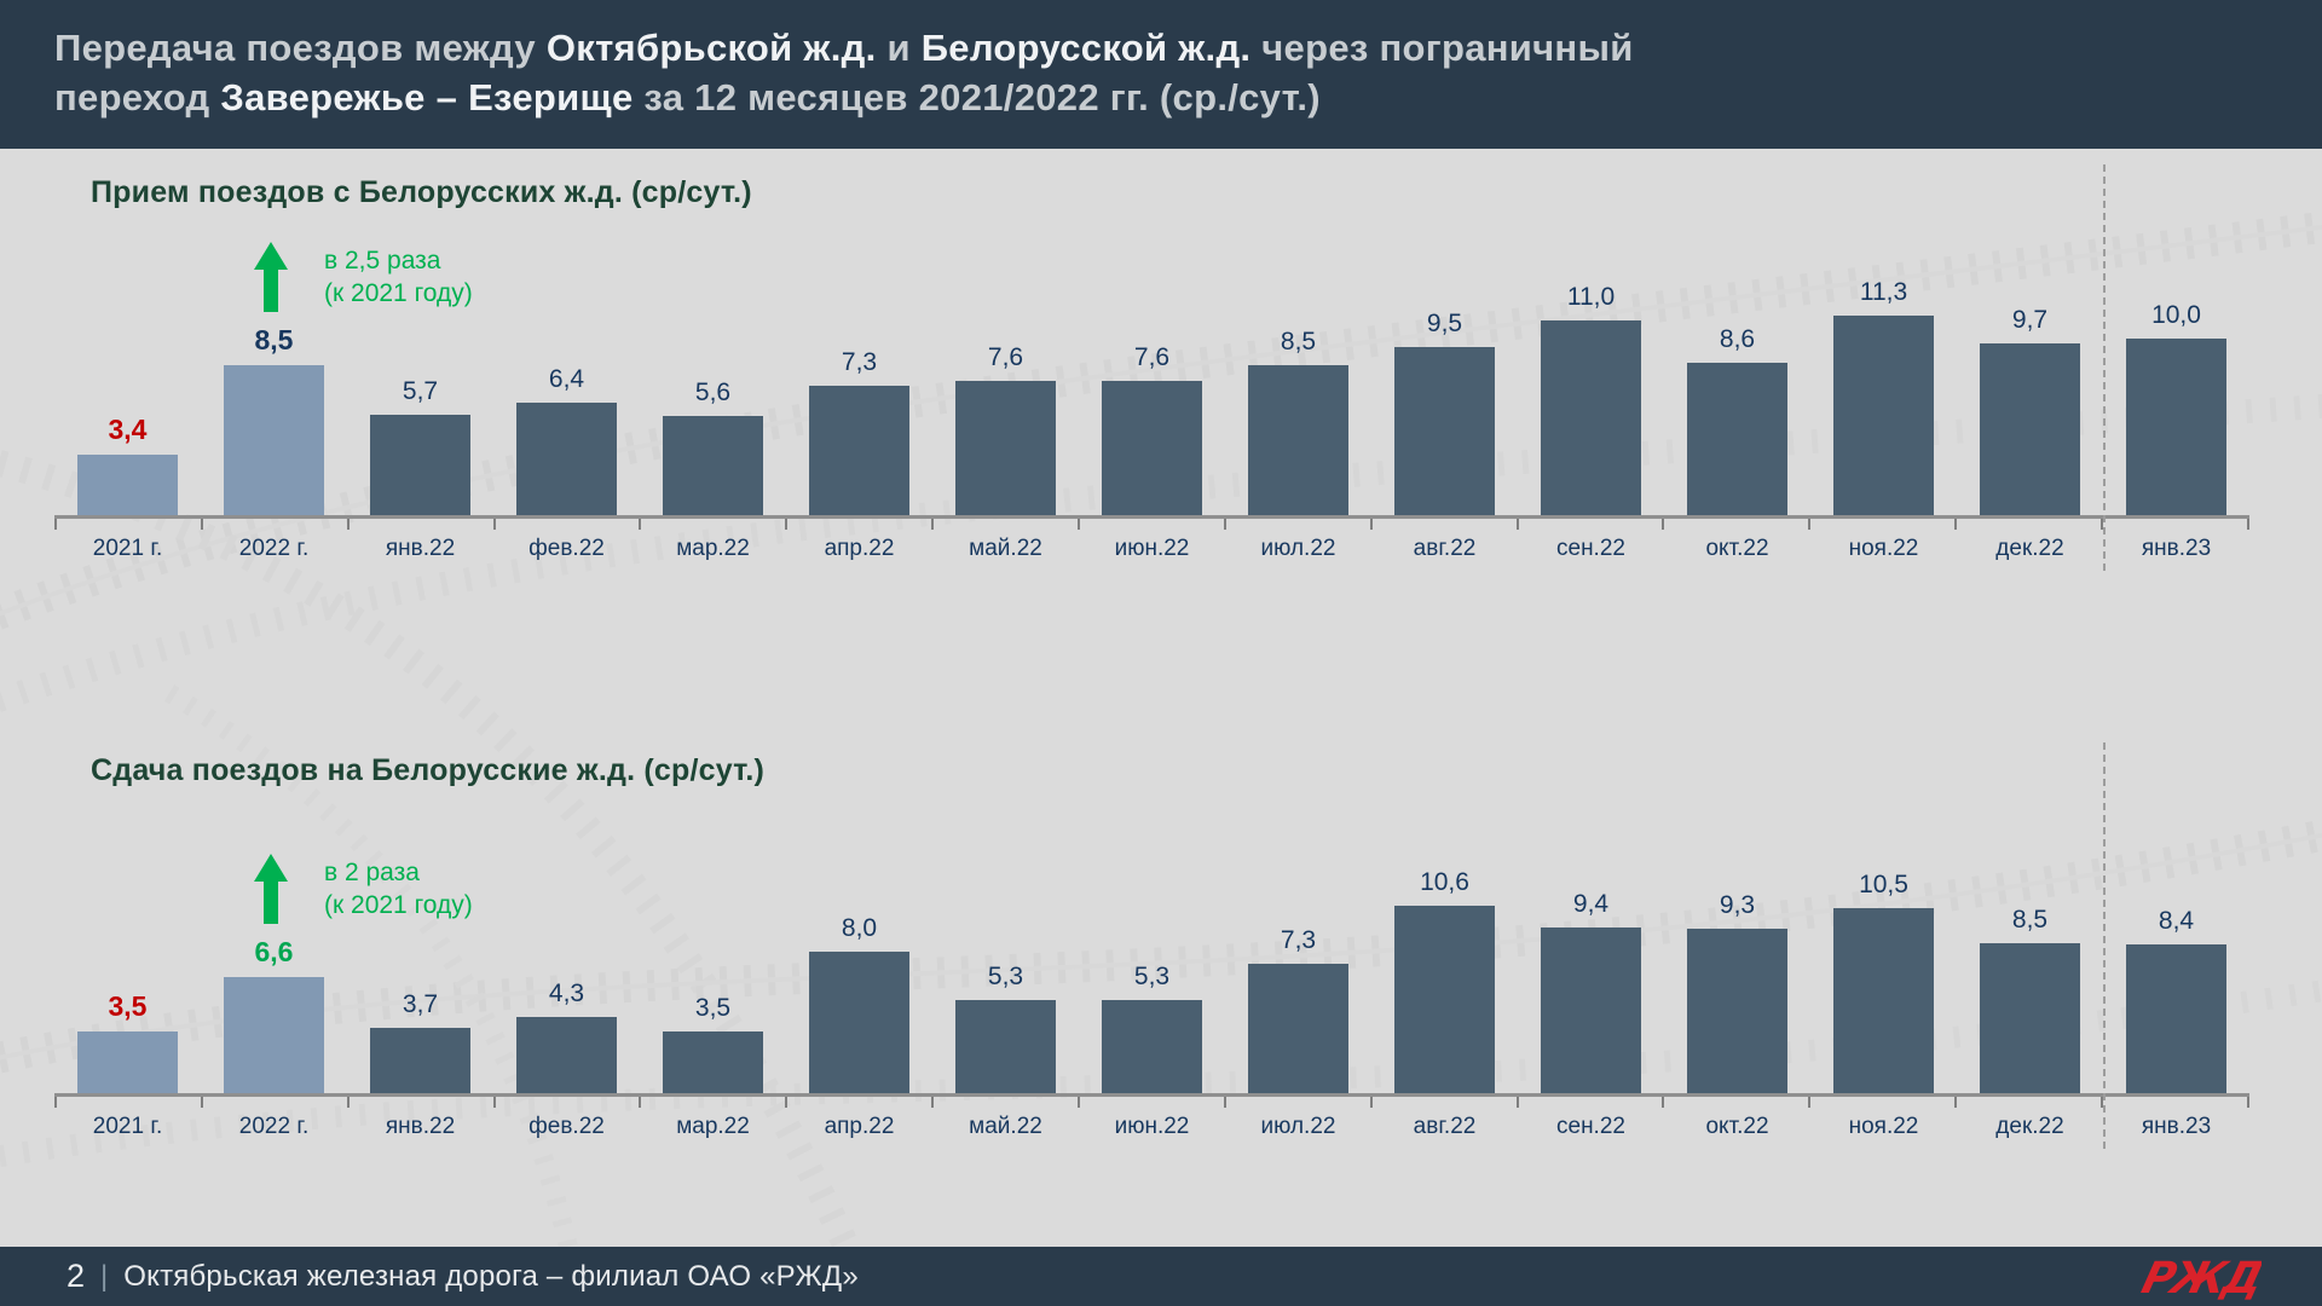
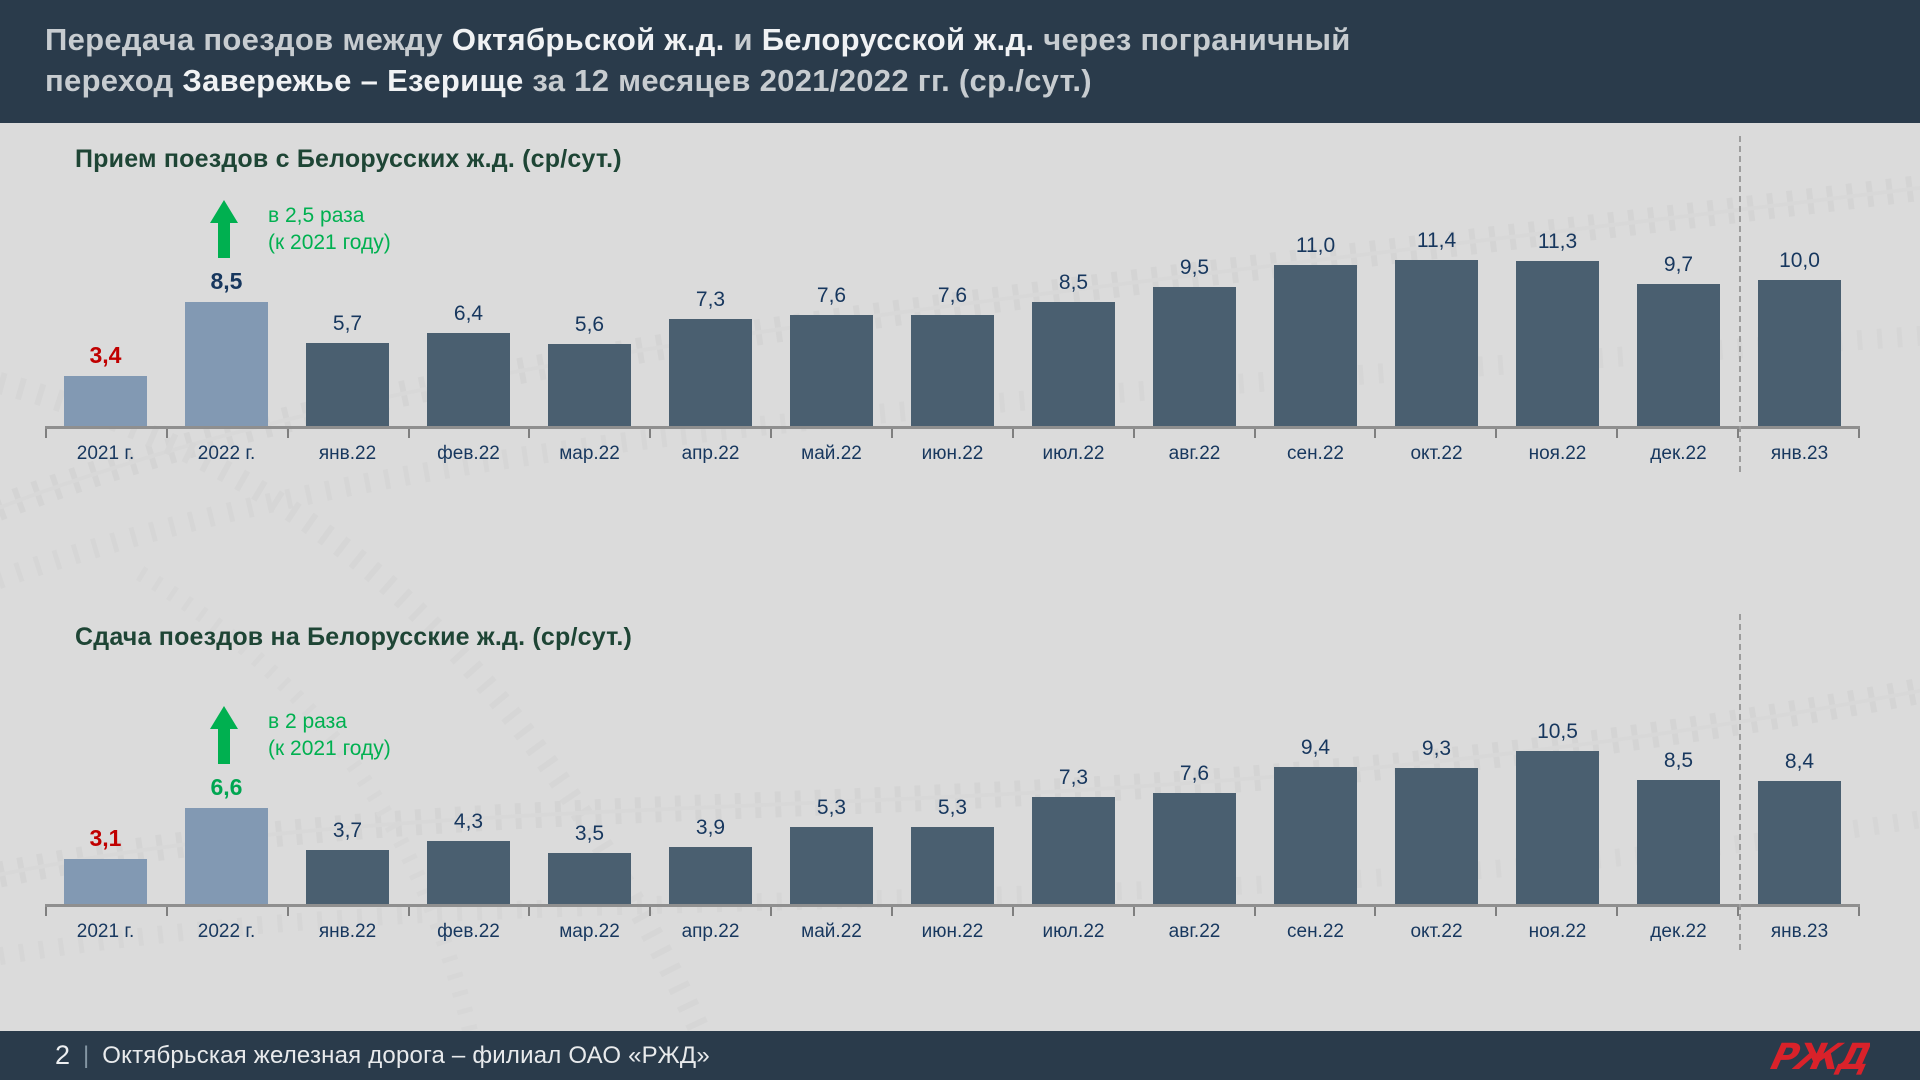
Прием поездов с Белорусских ж.д. (ср/сут.)/окт.22: 8,6 -> 11,4
Сдача поездов на Белорусские ж.д. (ср/сут.)/2021 г.: 3,5 -> 3,1
Сдача поездов на Белорусские ж.д. (ср/сут.)/апр.22: 8,0 -> 3,9
Сдача поездов на Белорусские ж.д. (ср/сут.)/авг.22: 10,6 -> 7,6
